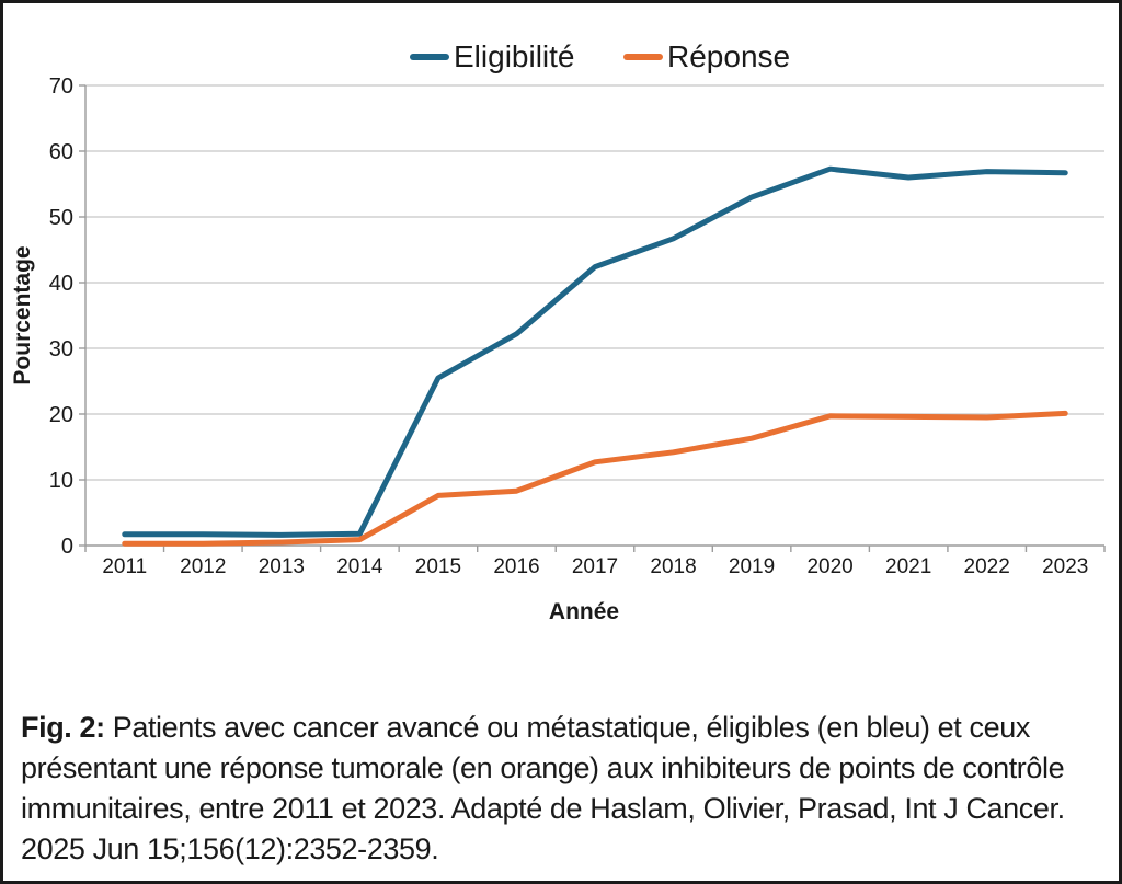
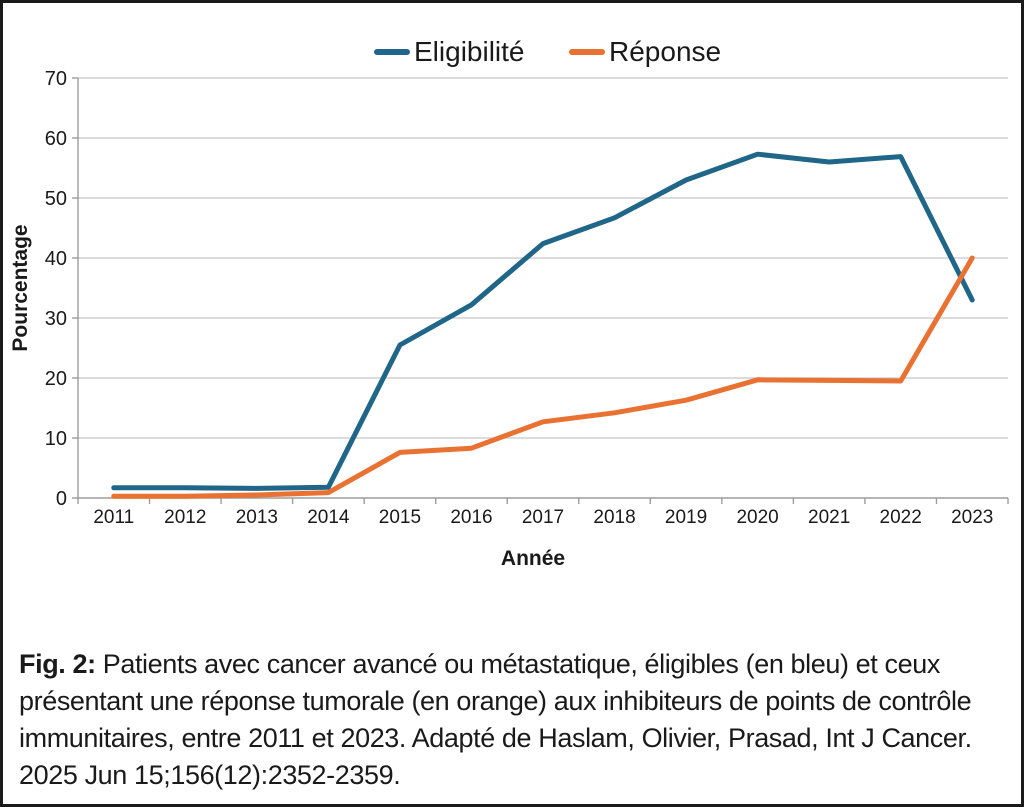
Eligibilité/2023: 57 -> 33
Réponse/2023: 20 -> 40
